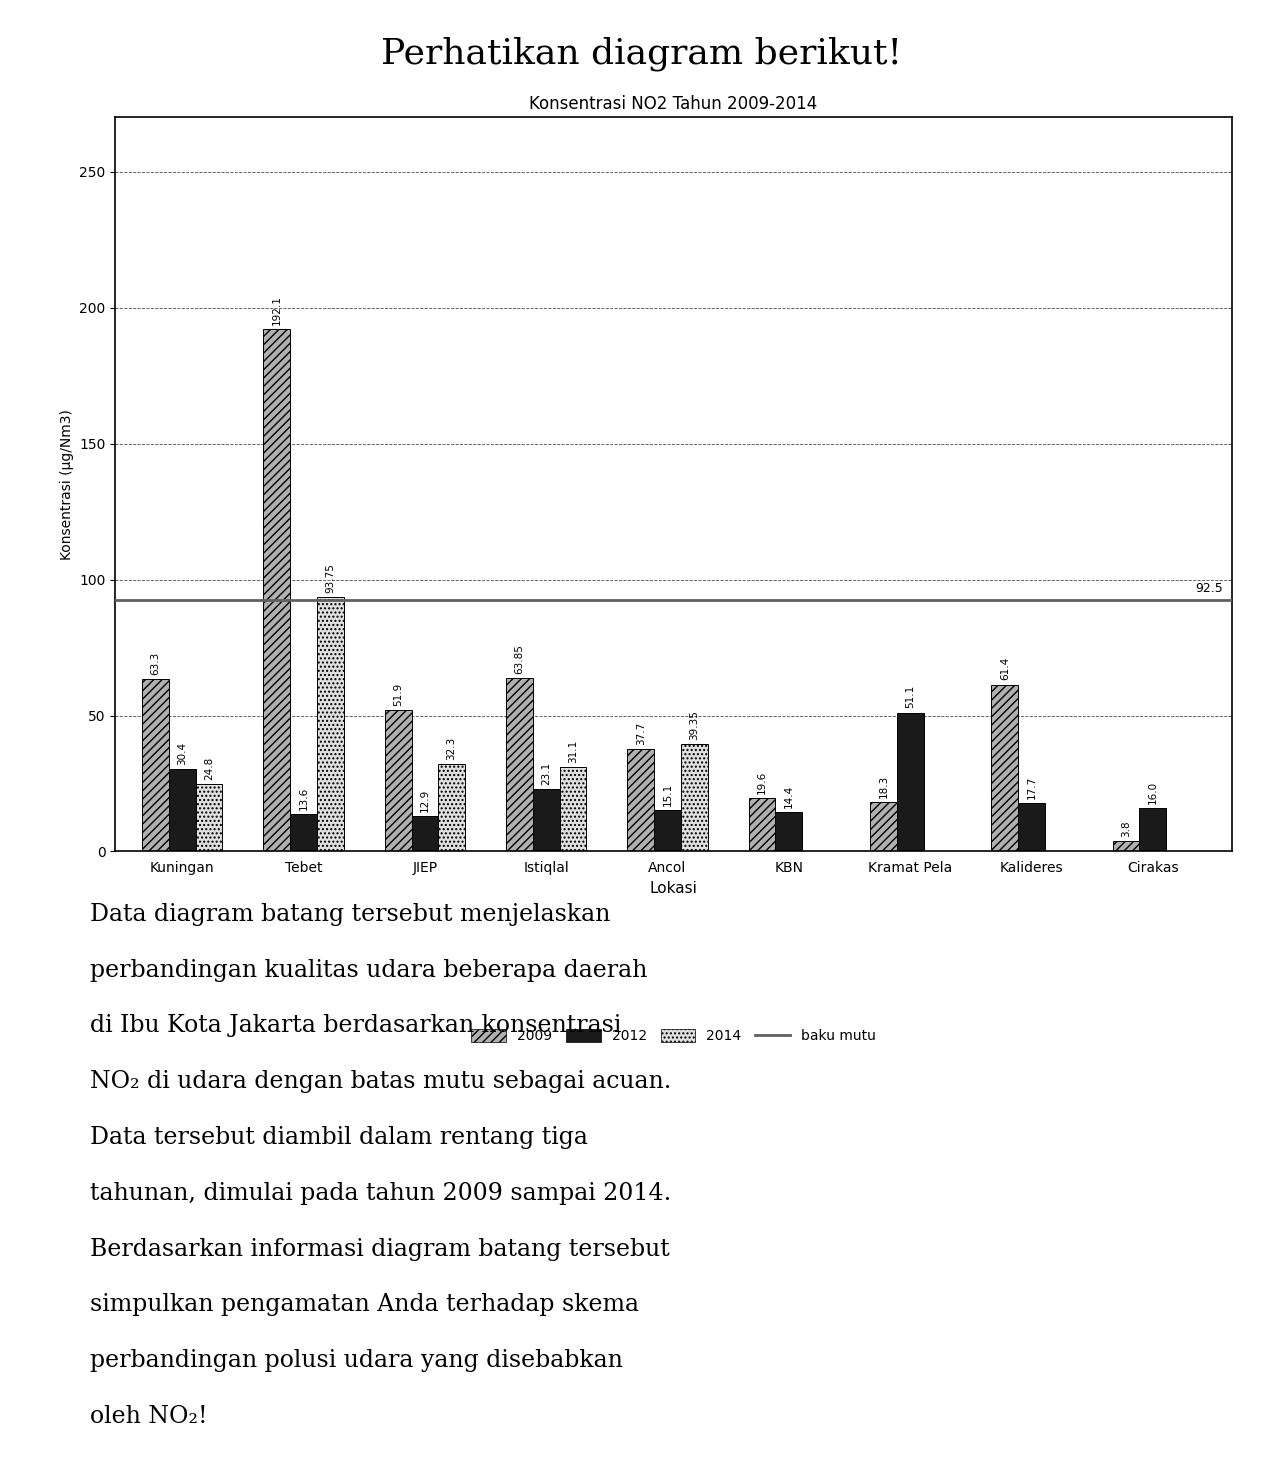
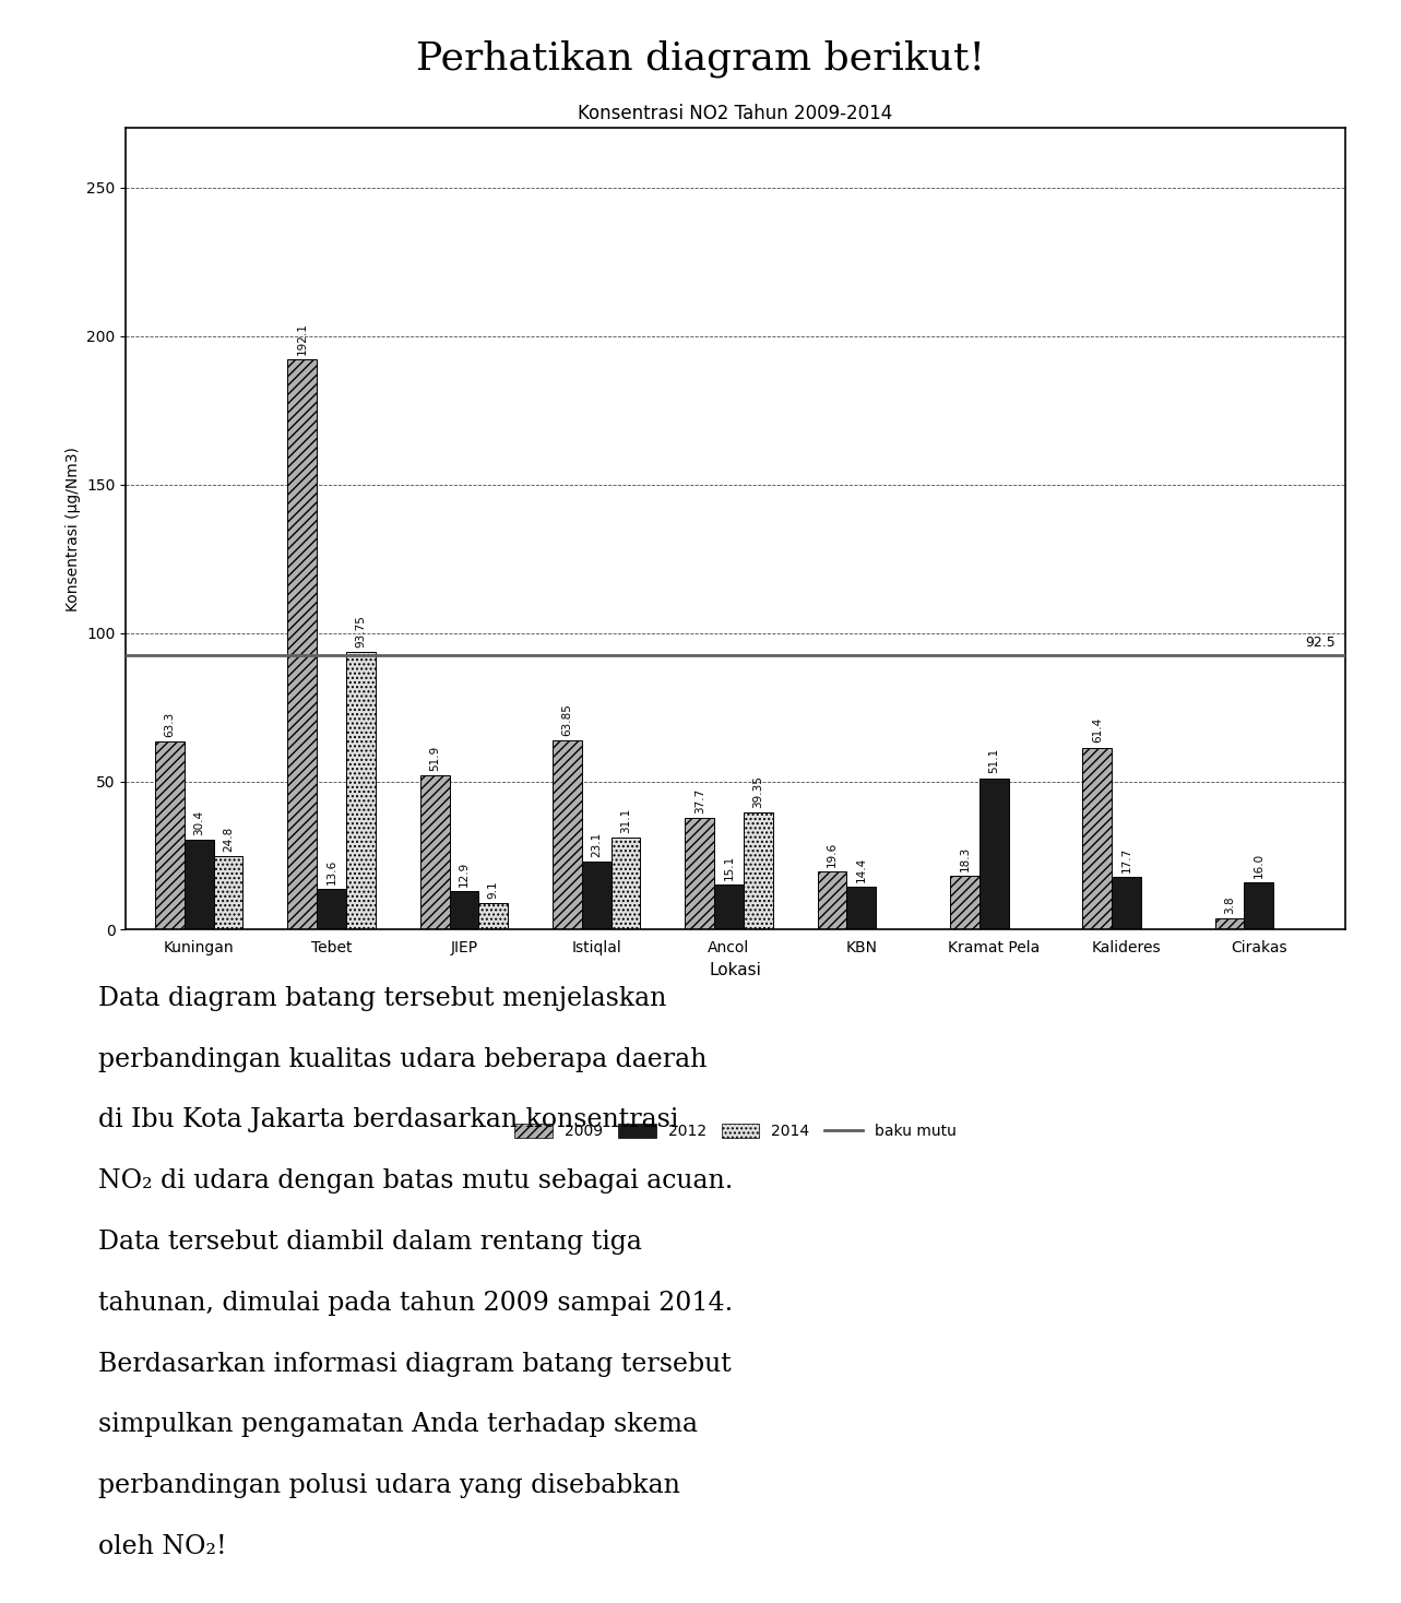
2014/JIEP: 32.3 -> 9.1
